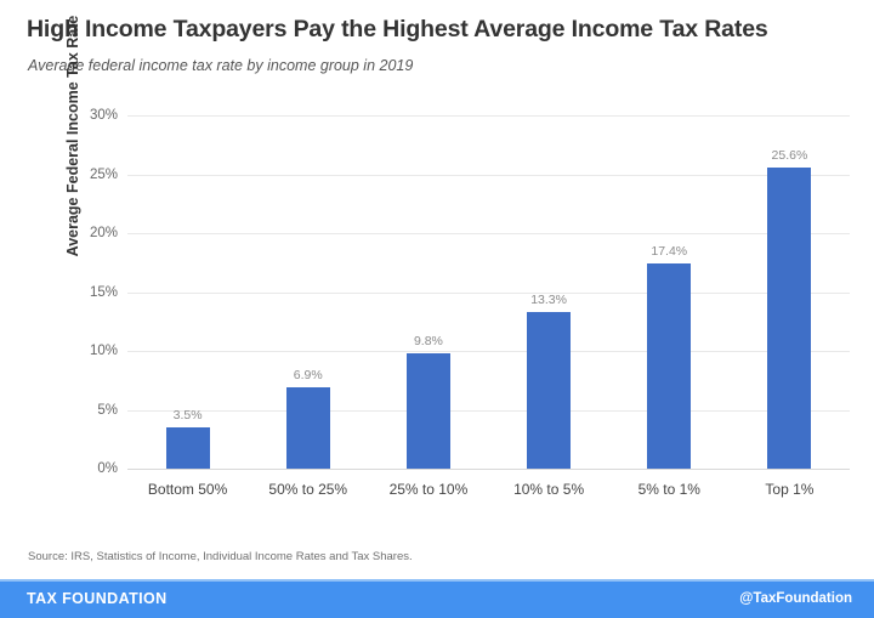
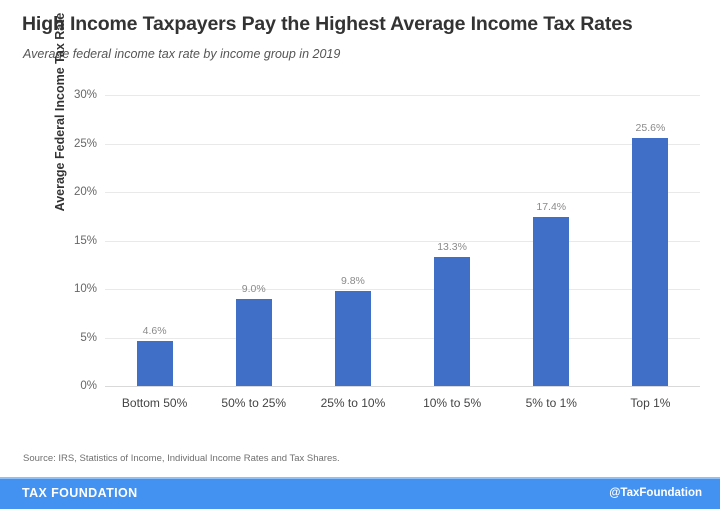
Bottom 50%: 3.5% -> 4.6%
50% to 25%: 6.9% -> 9.0%
